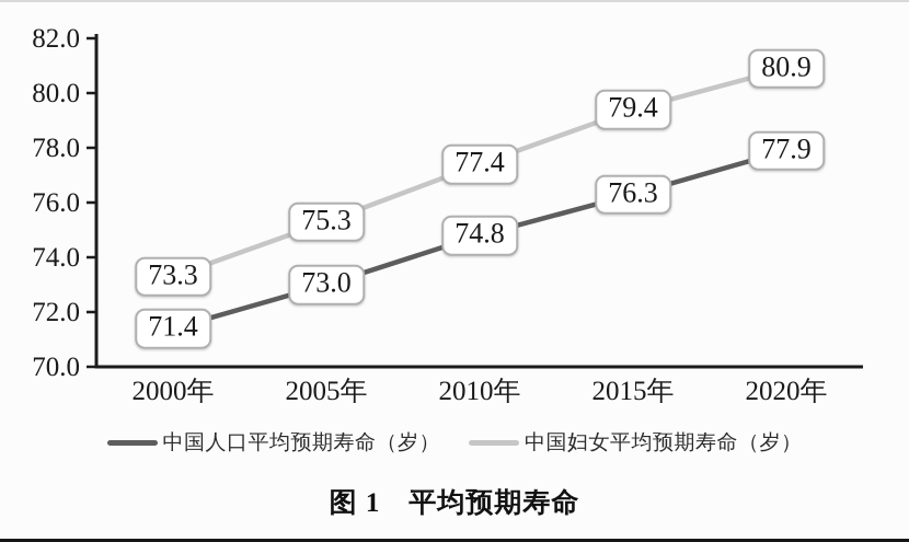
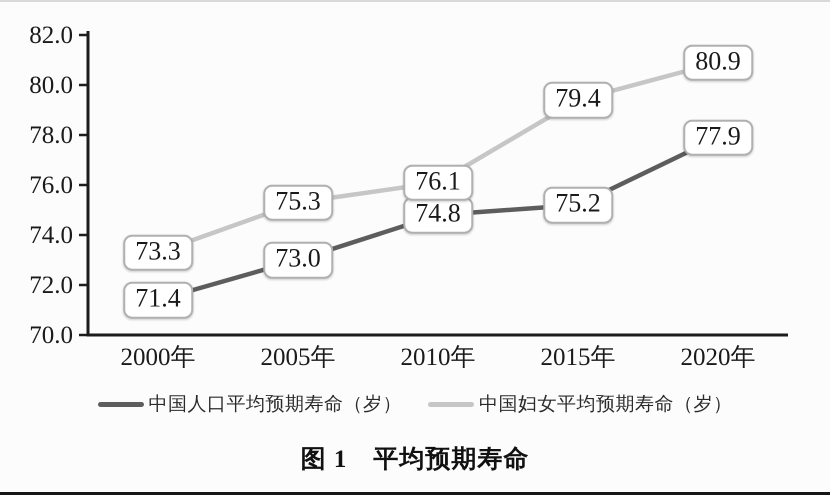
中国妇女平均预期寿命（岁）/2010年: 77.4 -> 76.1
中国人口平均预期寿命（岁）/2015年: 76.3 -> 75.2
